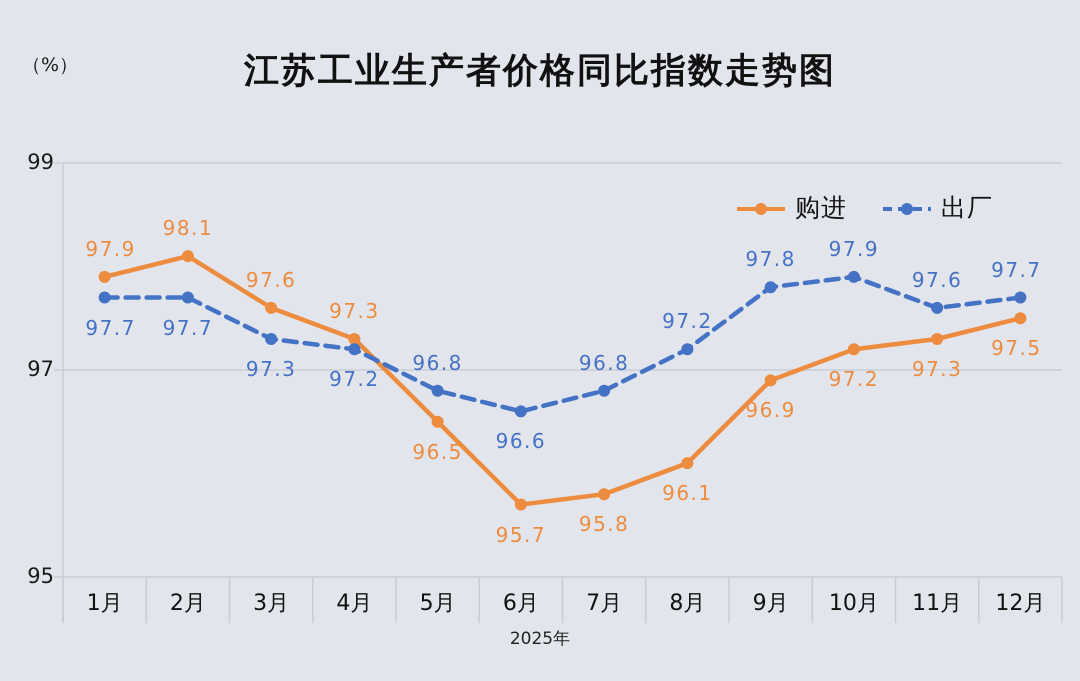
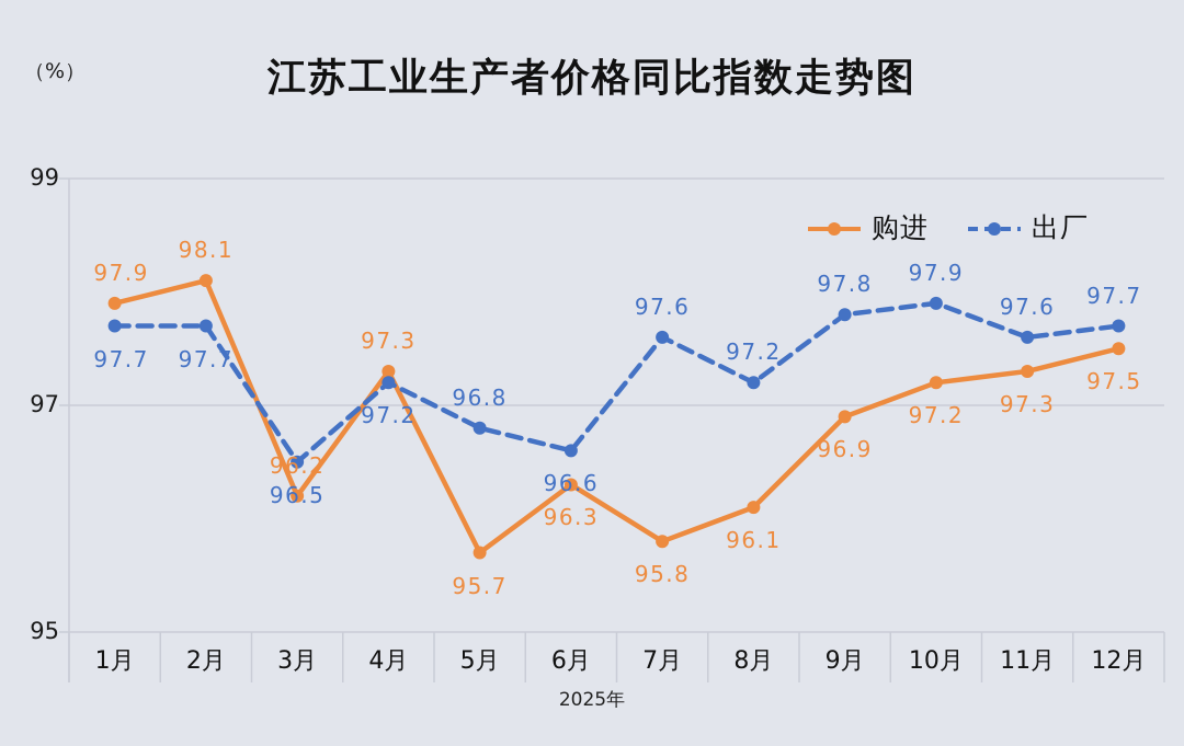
购进/3月: 97.6 -> 96.2
出厂/3月: 97.3 -> 96.5
购进/5月: 96.5 -> 95.7
购进/6月: 95.7 -> 96.3
出厂/7月: 96.8 -> 97.6
